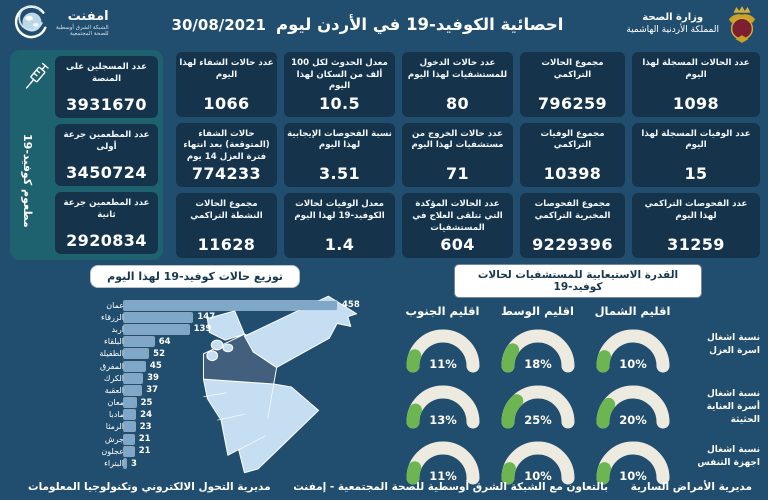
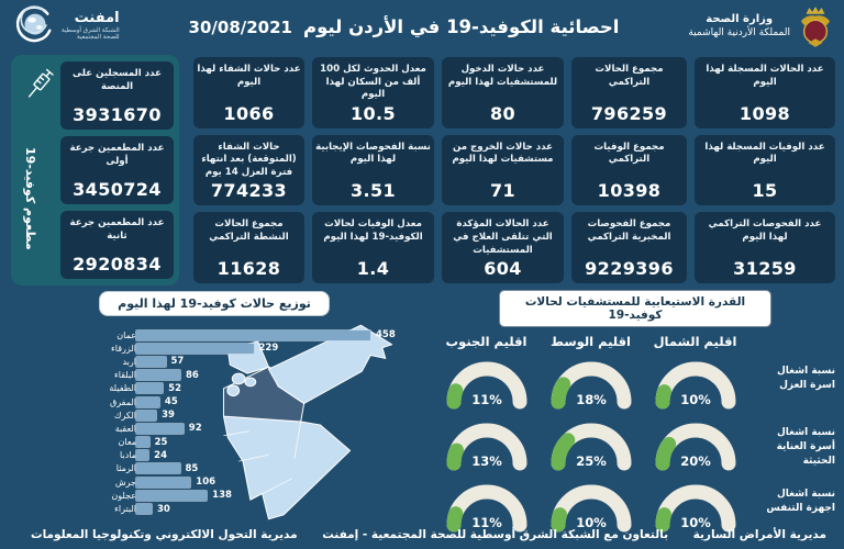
توزيع حالات كوفيد-19 لهذا اليوم/الزرقاء: 147 -> 229
توزيع حالات كوفيد-19 لهذا اليوم/اربد: 139 -> 57
توزيع حالات كوفيد-19 لهذا اليوم/البلقاء: 64 -> 86
توزيع حالات كوفيد-19 لهذا اليوم/العقبة: 37 -> 92
توزيع حالات كوفيد-19 لهذا اليوم/الرمثا: 23 -> 85
توزيع حالات كوفيد-19 لهذا اليوم/جرش: 21 -> 106
توزيع حالات كوفيد-19 لهذا اليوم/عجلون: 21 -> 138
توزيع حالات كوفيد-19 لهذا اليوم/البتراء: 3 -> 30
